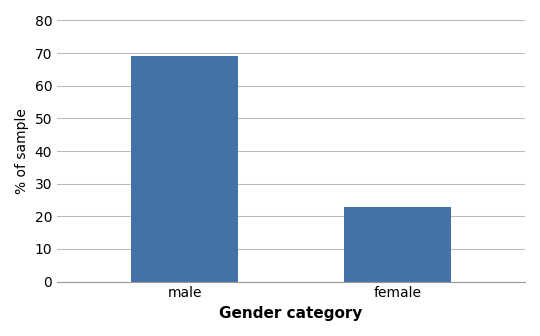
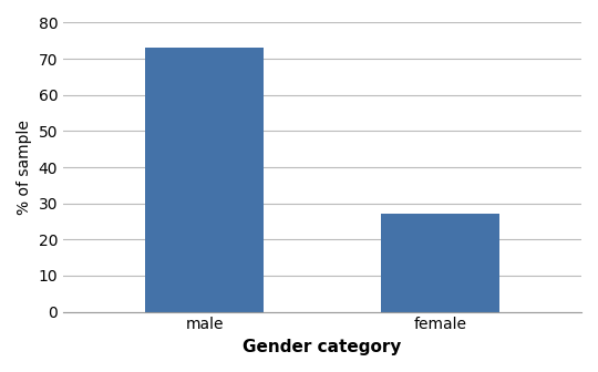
male: 69 -> 73
female: 23 -> 27
